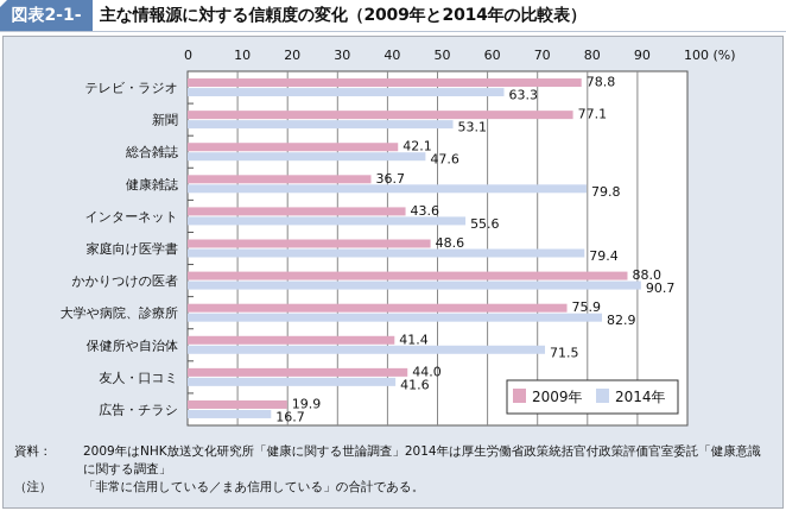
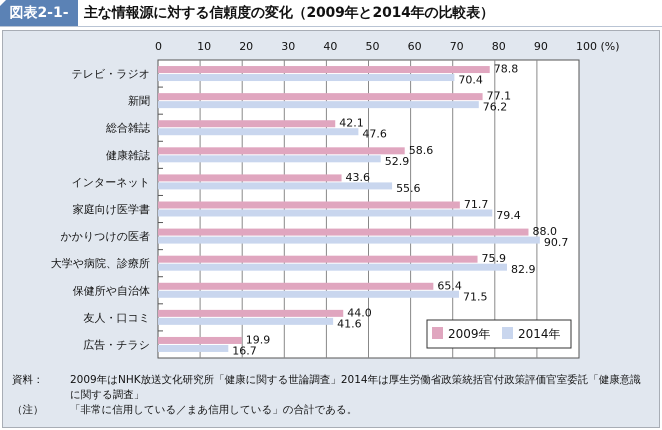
2014年/テレビ・ラジオ: 63.3 -> 70.4
2014年/新聞: 53.1 -> 76.2
2009年/健康雑誌: 36.7 -> 58.6
2014年/健康雑誌: 79.8 -> 52.9
2009年/家庭向け医学書: 48.6 -> 71.7
2009年/保健所や自治体: 41.4 -> 65.4
